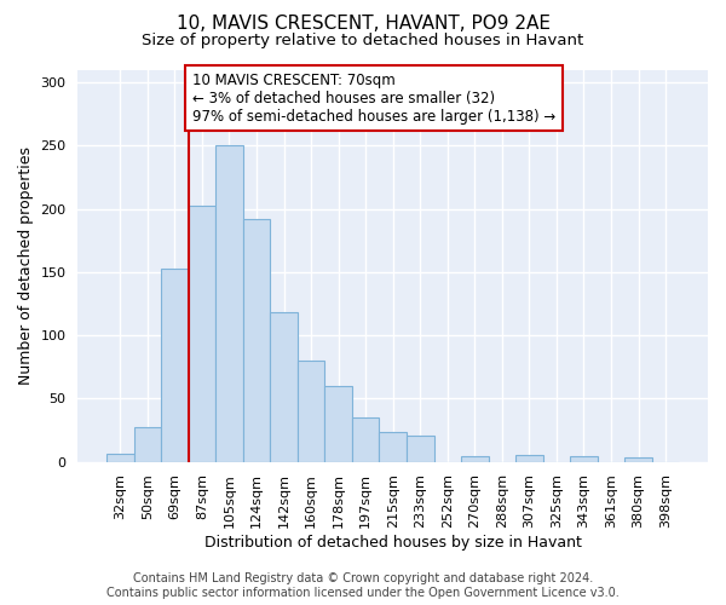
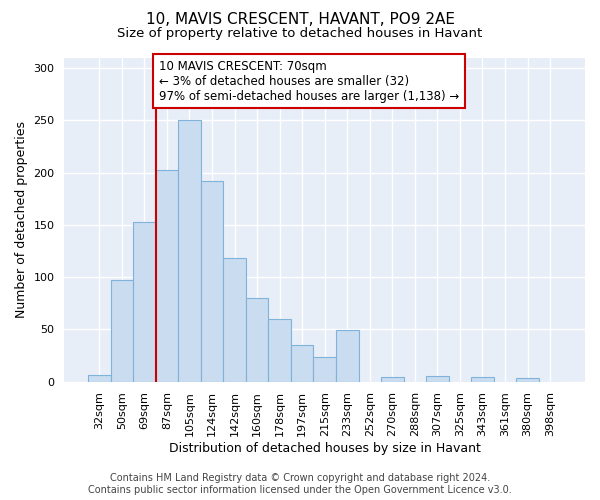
50sqm: 27 -> 97
233sqm: 21 -> 49
